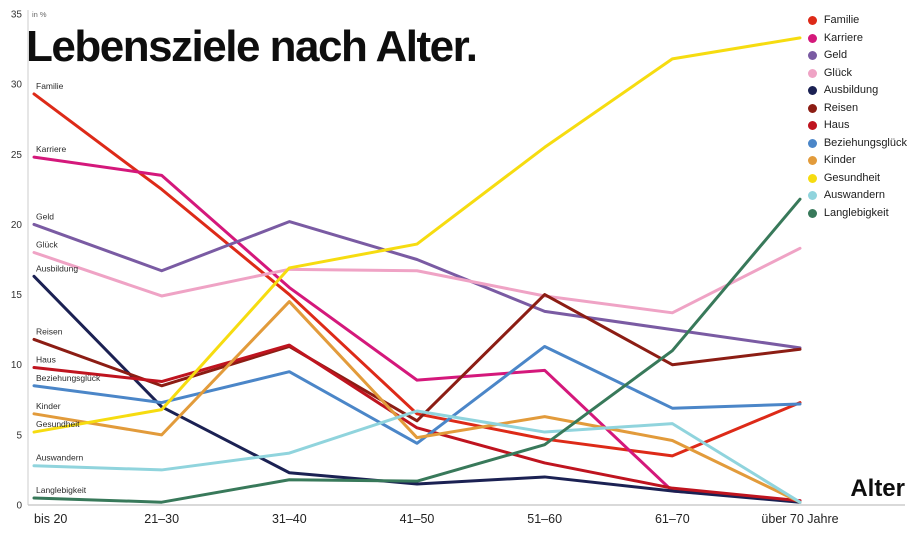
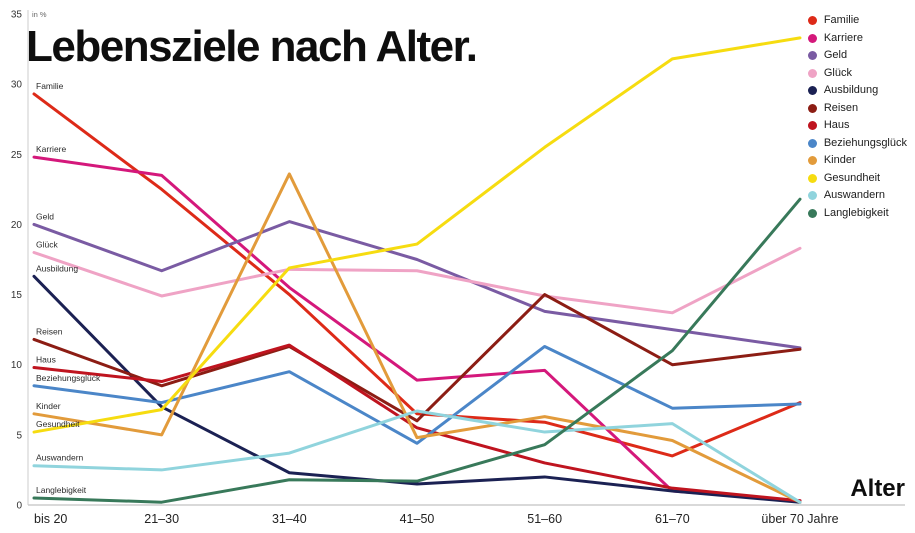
Kinder/31–40: 14.5 -> 23.6
Familie/51–60: 4.7 -> 5.9
